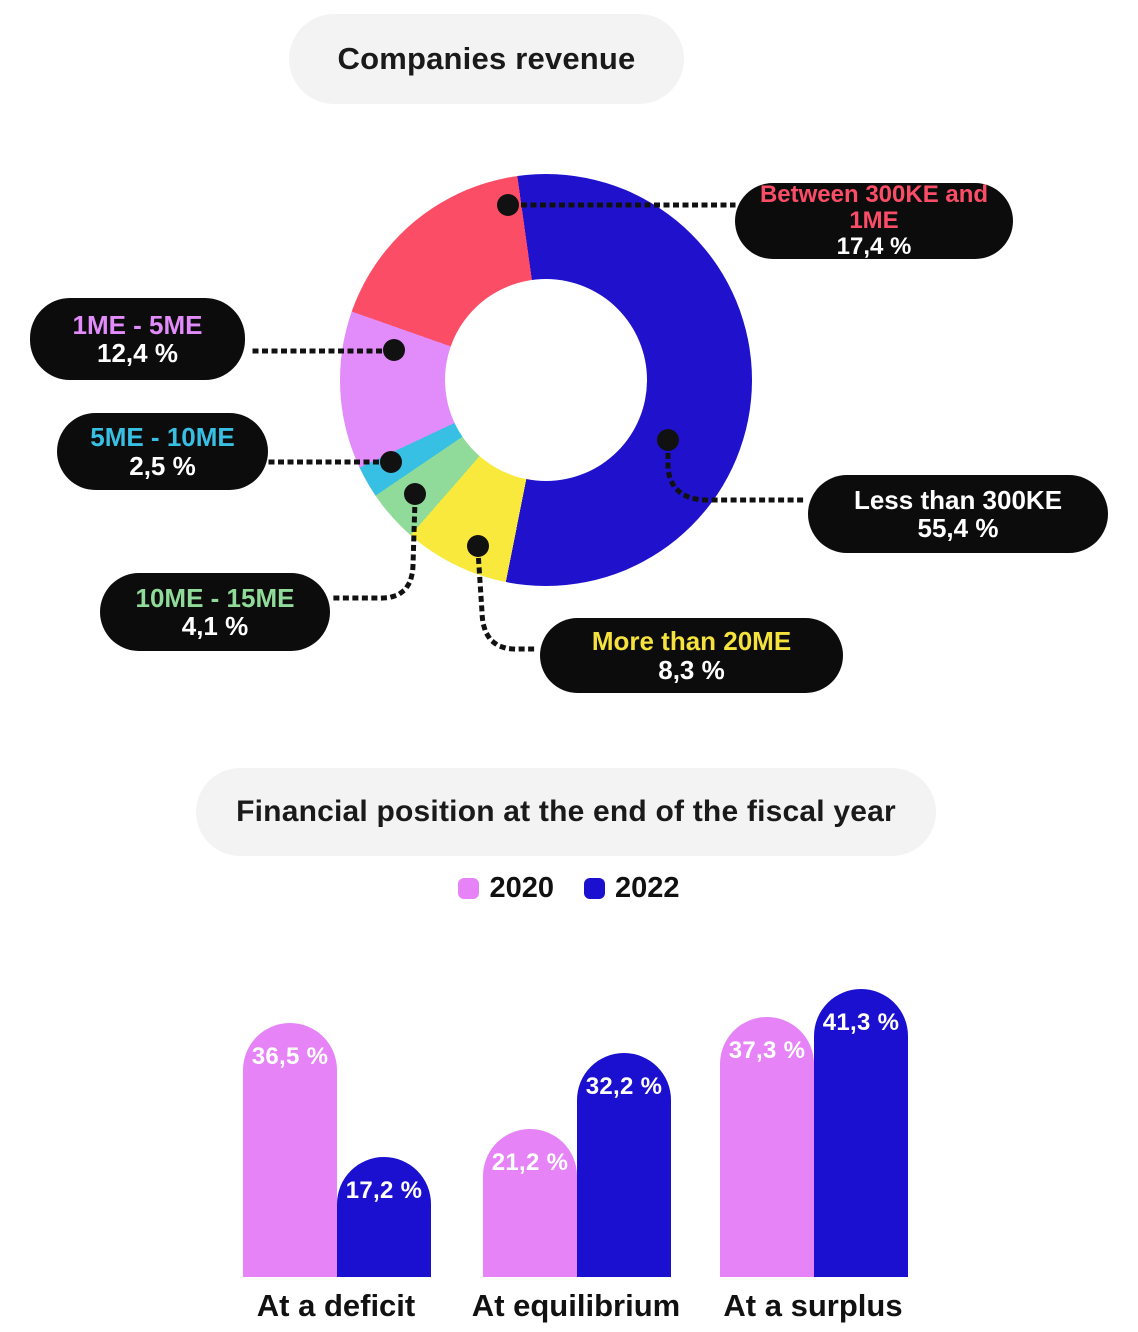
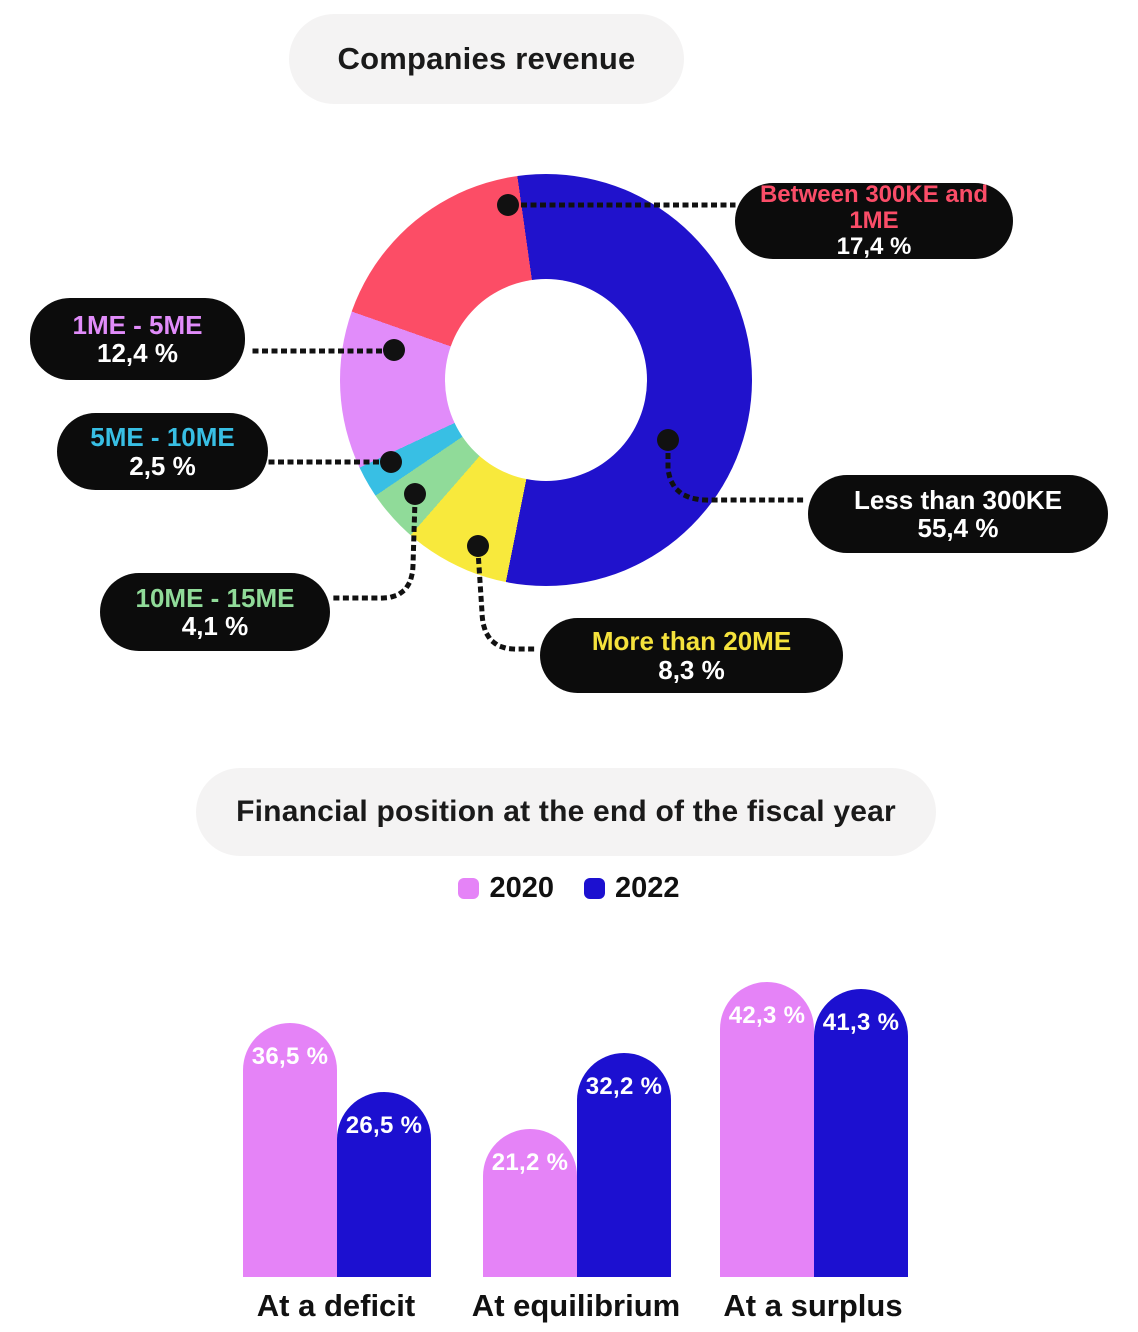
Financial position at the end of the fiscal year/2022/At a deficit: 17,2 -> 26,5
Financial position at the end of the fiscal year/2020/At a surplus: 37,3 -> 42,3
